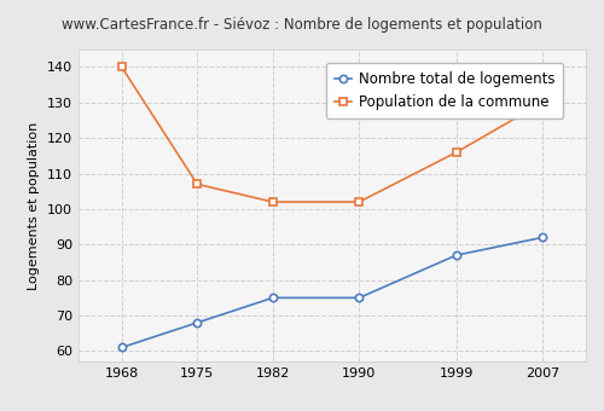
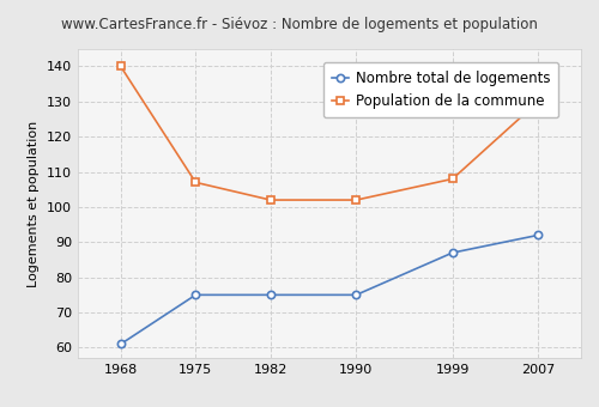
Nombre total de logements/1975: 68 -> 75
Population de la commune/1999: 116 -> 108
